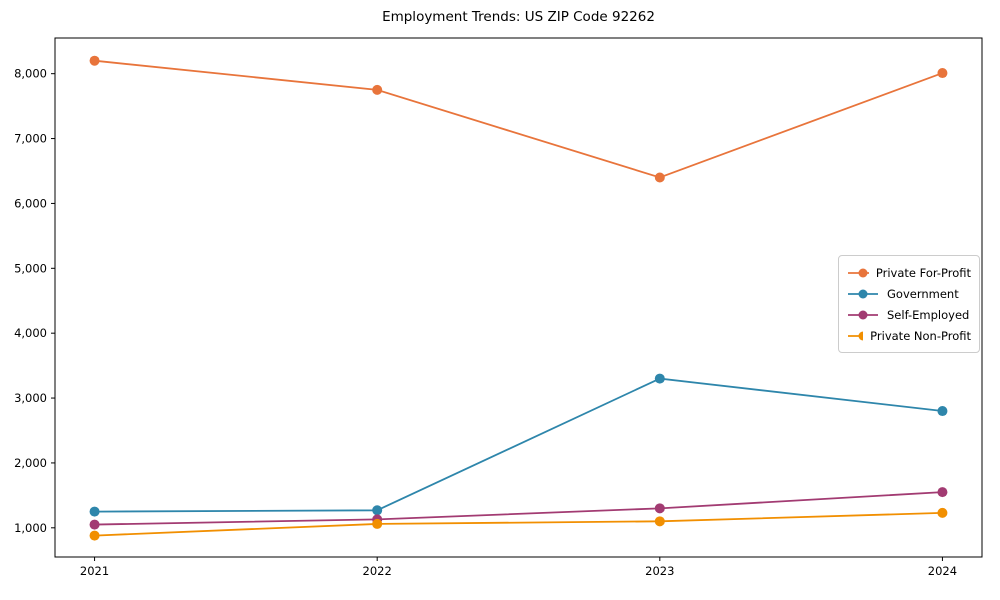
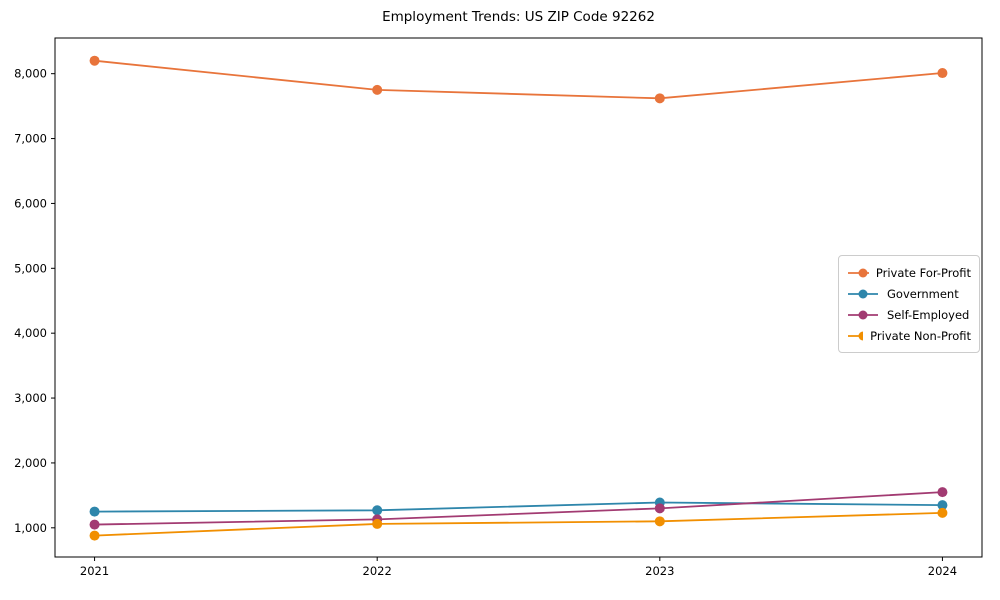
Private For-Profit/2023: 6400 -> 7600
Government/2023: 3300 -> 1400
Government/2024: 2800 -> 1400
